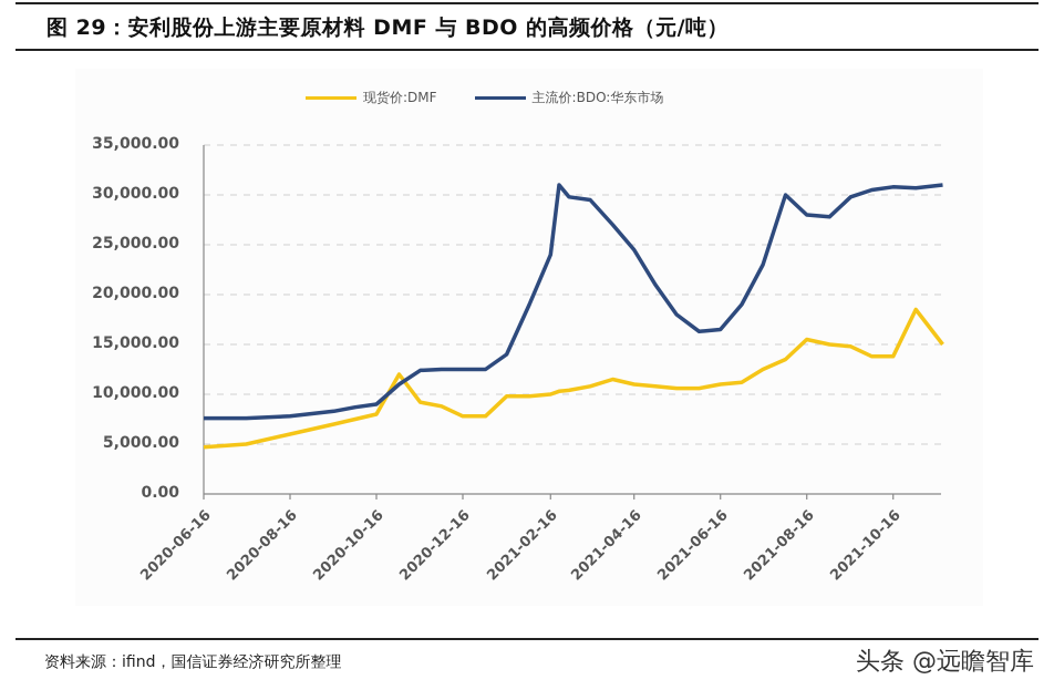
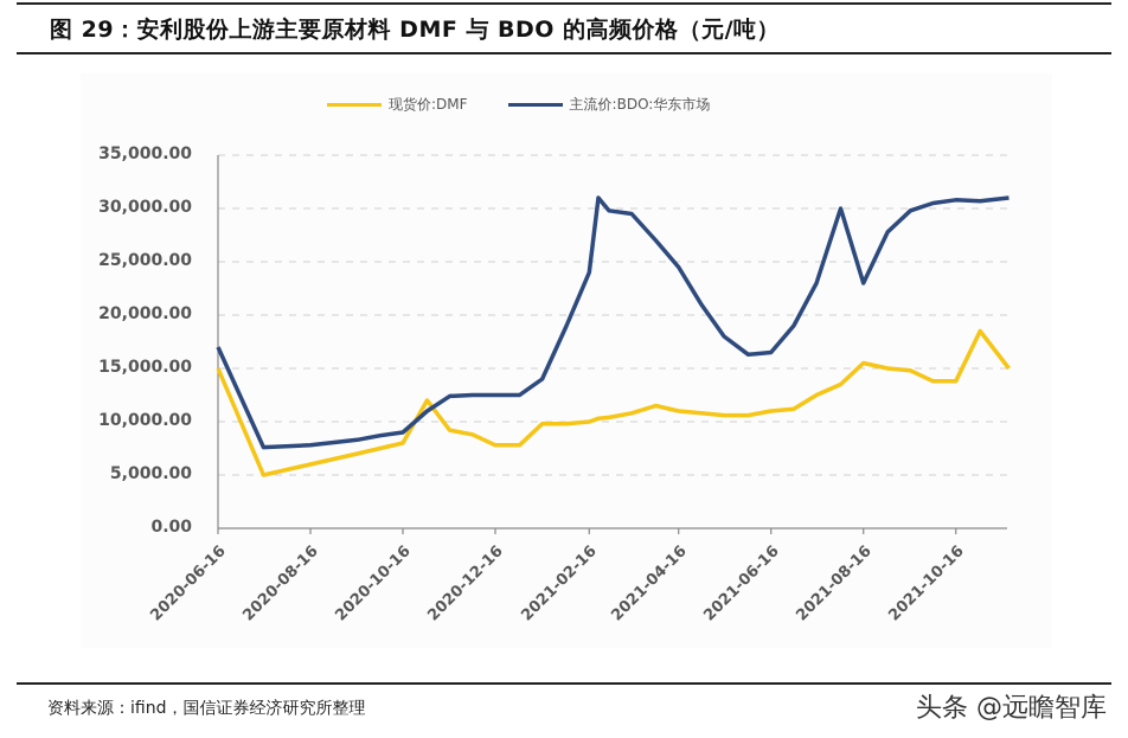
现货价:DMF/2020-06-16: 5000 -> 15000
主流价:BDO:华东市场/2020-06-16: 8000 -> 17000
主流价:BDO:华东市场/2021-08-16: 28000 -> 23000
